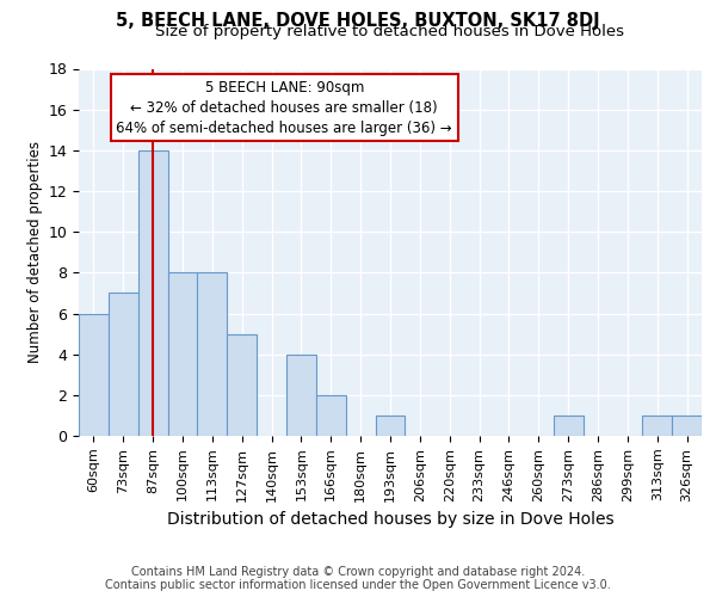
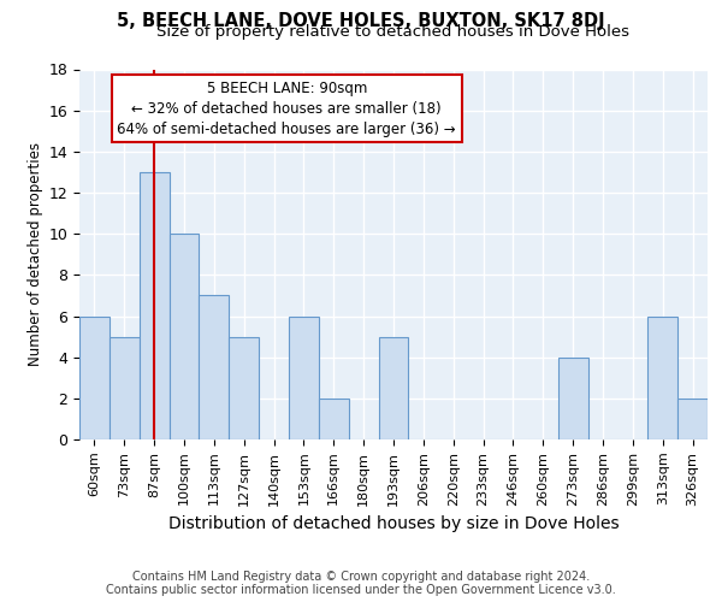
73sqm: 7 -> 5
87sqm: 14 -> 13
100sqm: 8 -> 10
113sqm: 8 -> 7
153sqm: 4 -> 6
193sqm: 1 -> 5
273sqm: 1 -> 4
313sqm: 1 -> 6
326sqm: 1 -> 2
